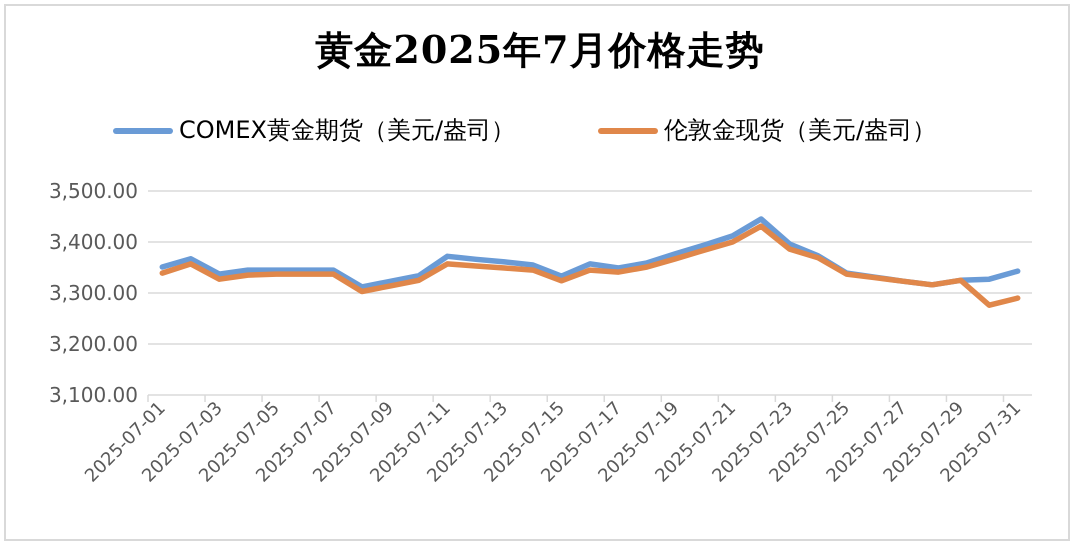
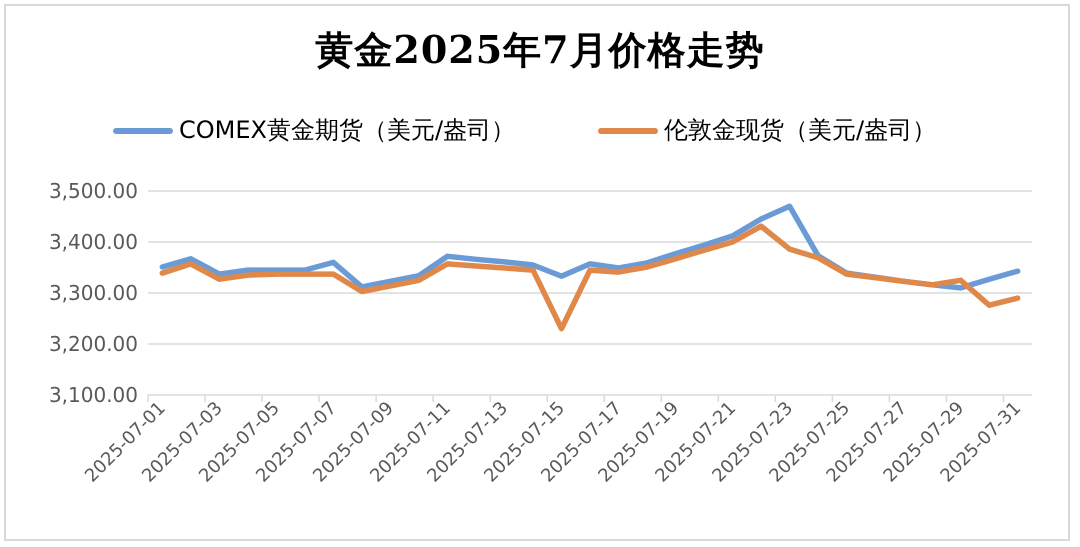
COMEX黄金期货（美元/盎司）/2025-07-07: 3340 -> 3360
伦敦金现货（美元/盎司）/2025-07-15: 3320 -> 3230
COMEX黄金期货（美元/盎司）/2025-07-23: 3400 -> 3470
COMEX黄金期货（美元/盎司）/2025-07-29: 3320 -> 3310
